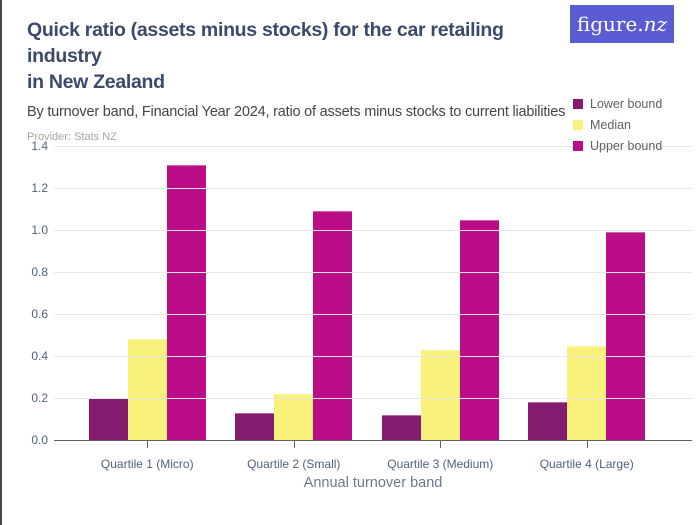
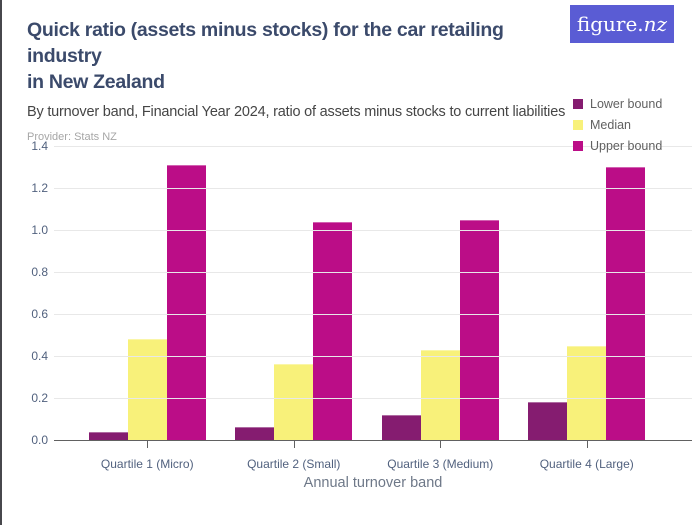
Lower bound/Quartile 1 (Micro): 0.20 -> 0.04
Lower bound/Quartile 2 (Small): 0.13 -> 0.06
Median/Quartile 2 (Small): 0.22 -> 0.36
Upper bound/Quartile 2 (Small): 1.09 -> 1.04
Upper bound/Quartile 4 (Large): 0.99 -> 1.30
